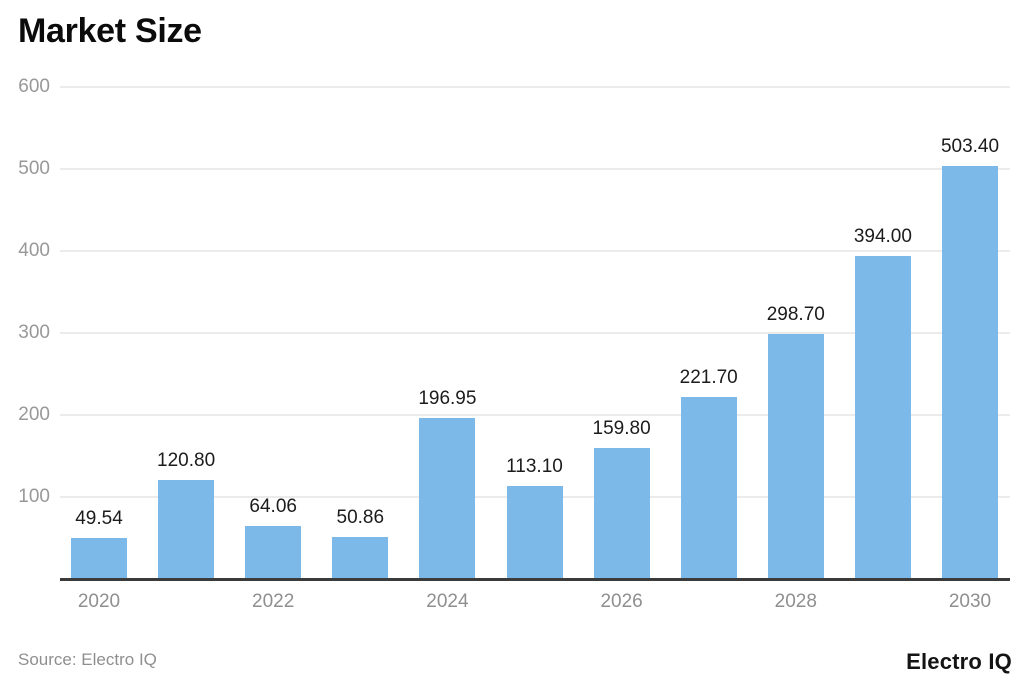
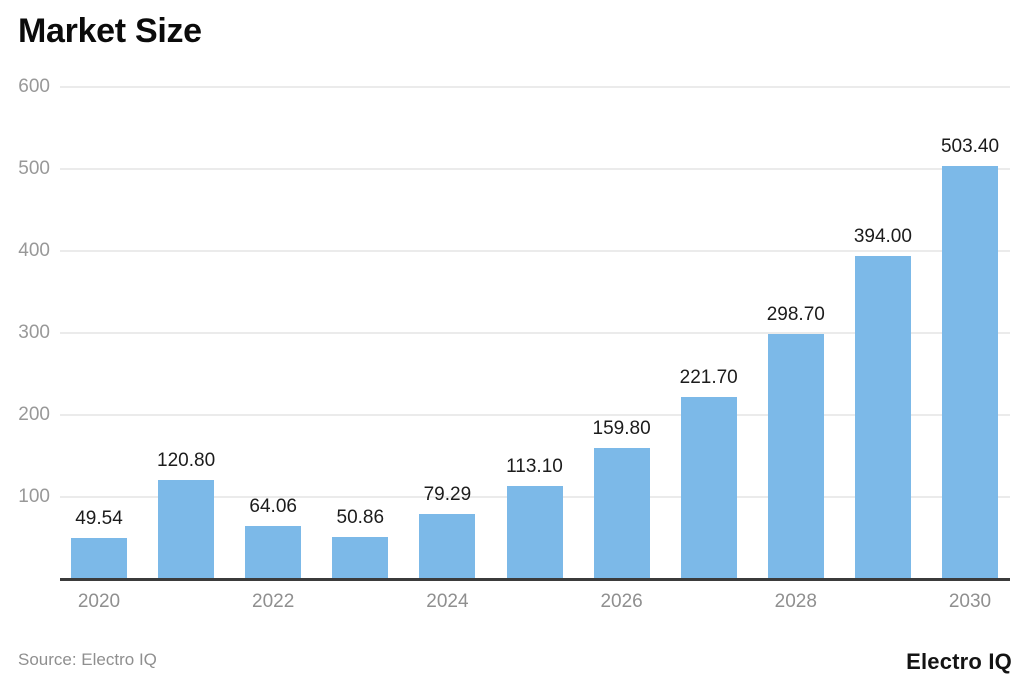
2024: 196.95 -> 79.29
